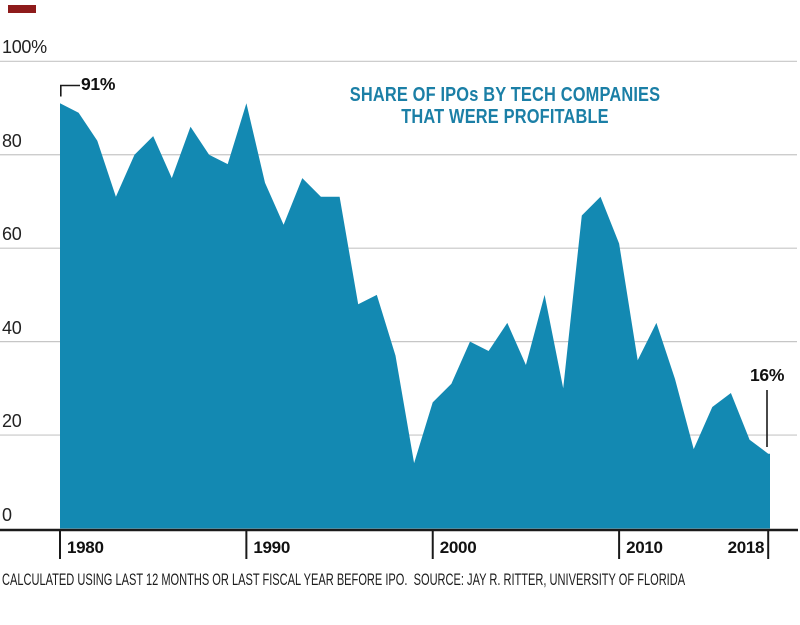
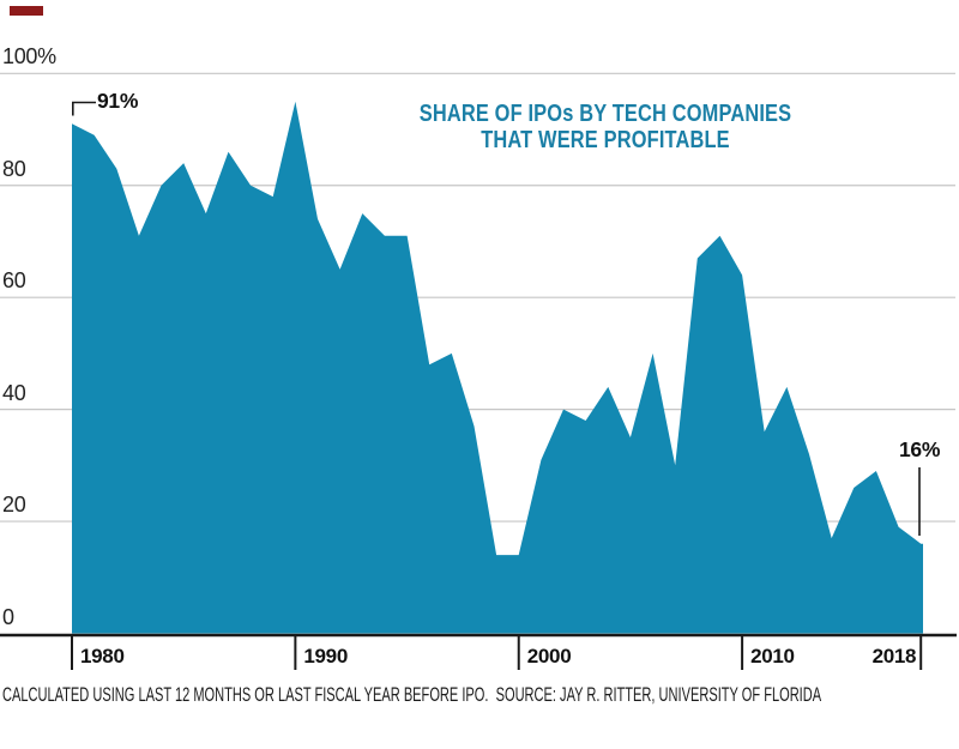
1990: 91% -> 95%
2000: 27% -> 14%
2010: 61% -> 64%
